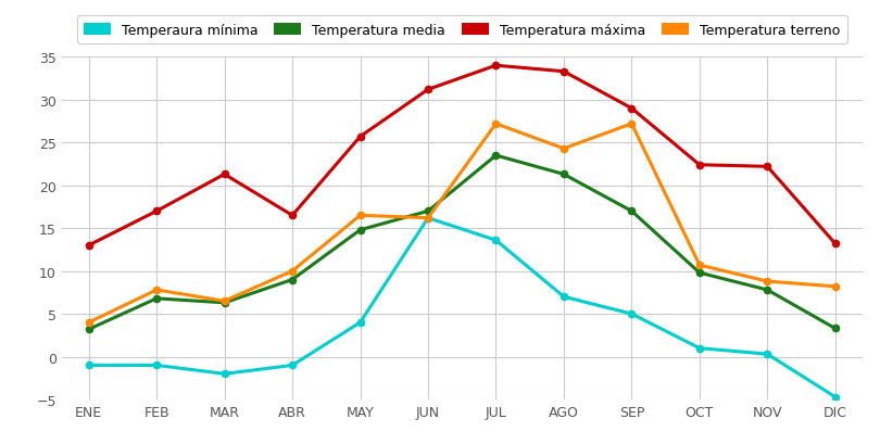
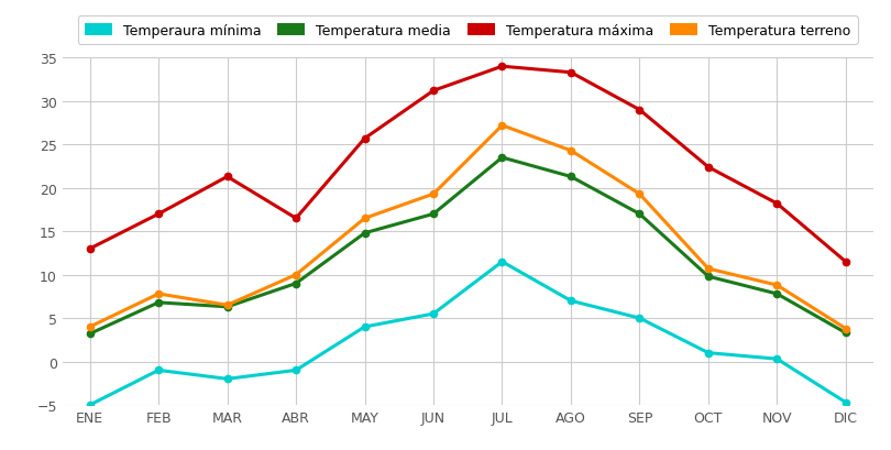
Temperaura mínima/ENE: -1.0 -> -5.0
Temperaura mínima/JUN: 16.2 -> 5.5
Temperatura terreno/JUN: 16.2 -> 19.3
Temperaura mínima/JUL: 13.6 -> 11.5
Temperatura terreno/SEP: 27.2 -> 19.3
Temperatura máxima/NOV: 22.2 -> 18.2
Temperatura máxima/DIC: 13.2 -> 11.5
Temperatura terreno/DIC: 8.2 -> 3.8
